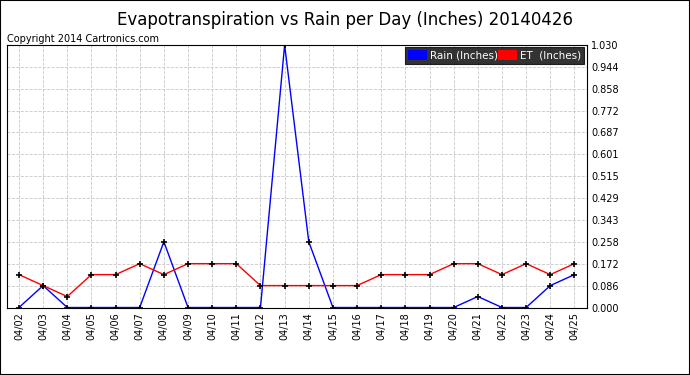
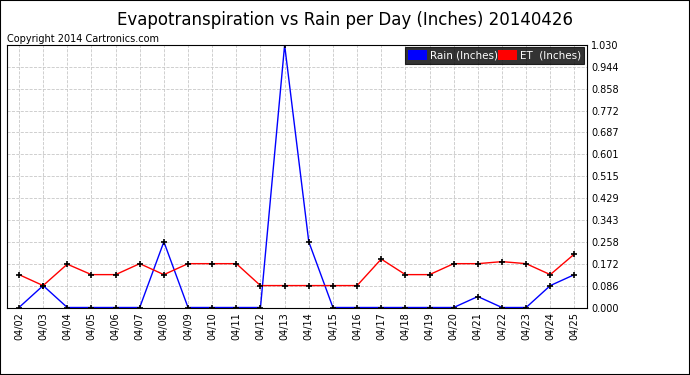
ET (Inches)/04/04: 0.043 -> 0.170
ET (Inches)/04/17: 0.129 -> 0.190
ET (Inches)/04/22: 0.129 -> 0.180
ET (Inches)/04/25: 0.172 -> 0.210
